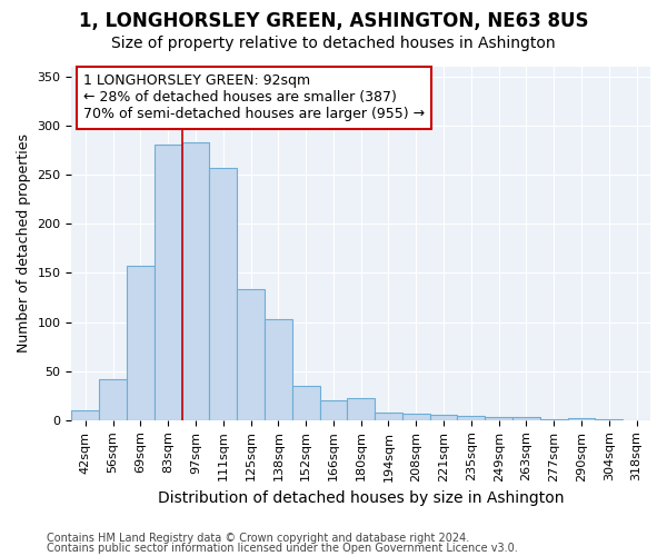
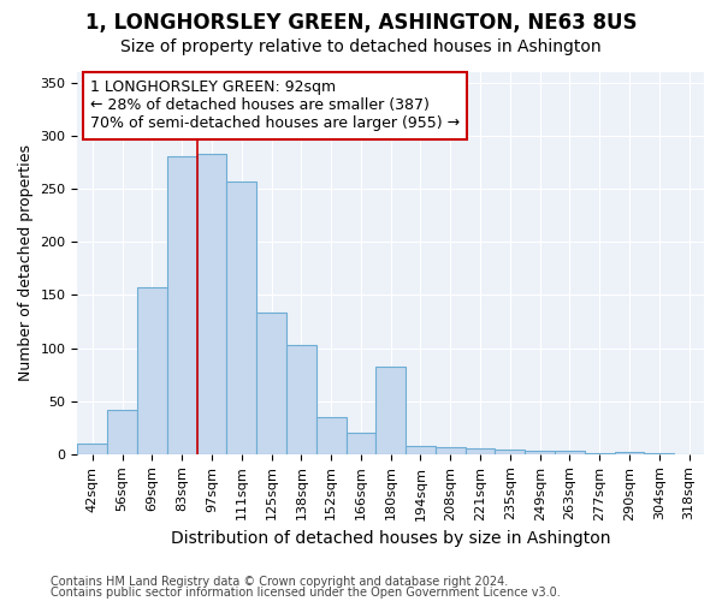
180sqm: 22 -> 82
